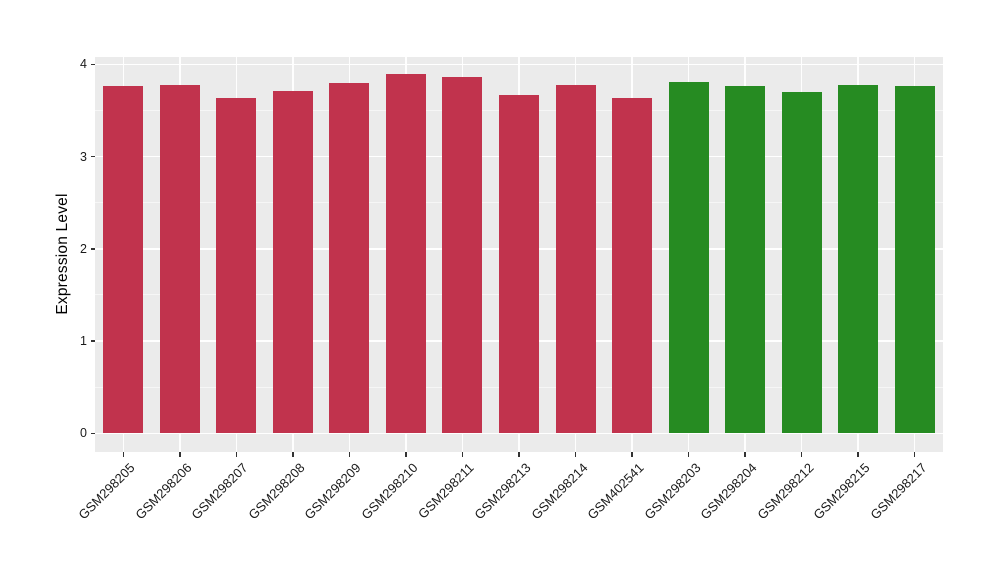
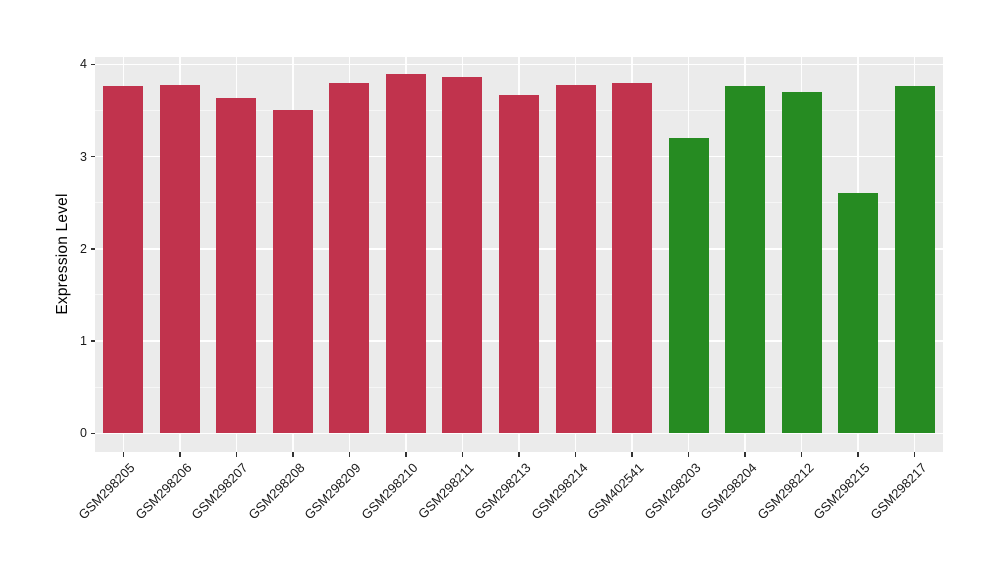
GSM298208: 3.7 -> 3.5
GSM402541: 3.6 -> 3.8
GSM298203: 3.8 -> 3.2
GSM298215: 3.8 -> 2.6
